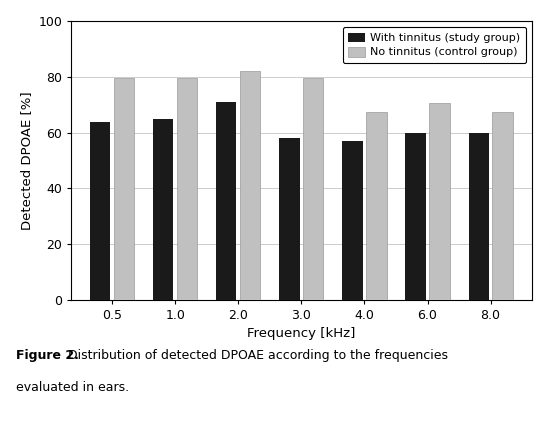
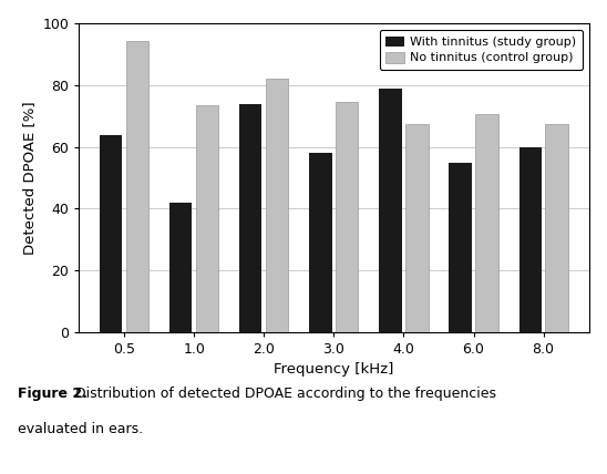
No tinnitus (control group)/0.5: 79.5 -> 94.5
With tinnitus (study group)/1.0: 65 -> 42
No tinnitus (control group)/1.0: 79.5 -> 73.5
With tinnitus (study group)/2.0: 71 -> 74
No tinnitus (control group)/3.0: 79.5 -> 74.5
With tinnitus (study group)/4.0: 57 -> 79
With tinnitus (study group)/6.0: 60 -> 55
